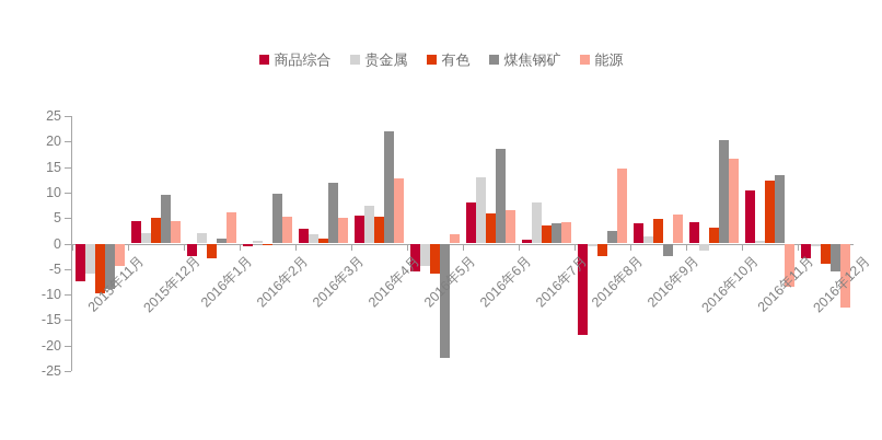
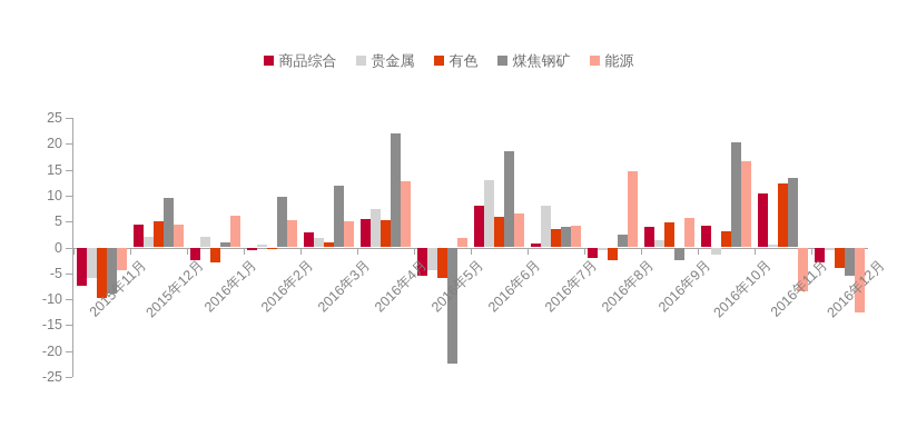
商品综合/2016年8月: -18 -> -2
